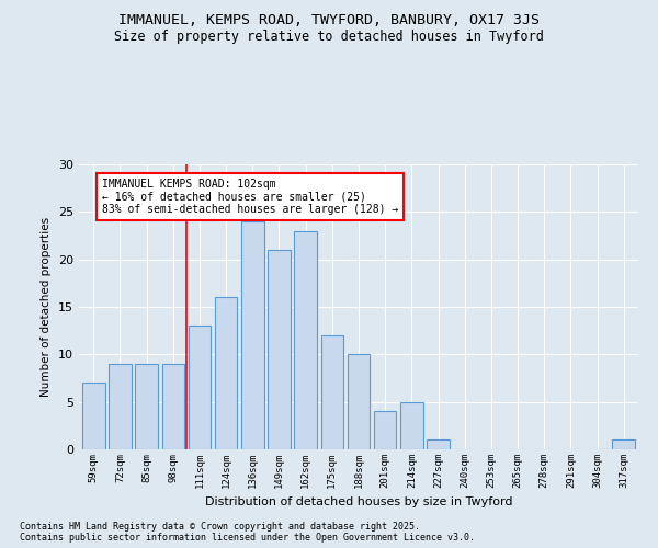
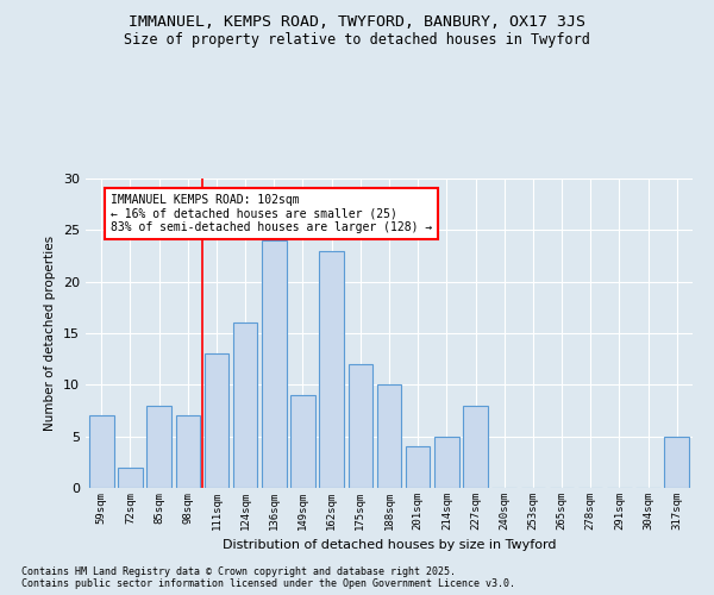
72sqm: 9 -> 2
85sqm: 9 -> 8
98sqm: 9 -> 7
149sqm: 21 -> 9
227sqm: 1 -> 8
317sqm: 1 -> 5
